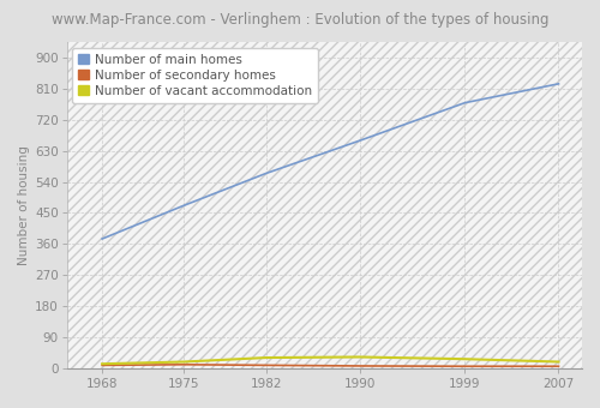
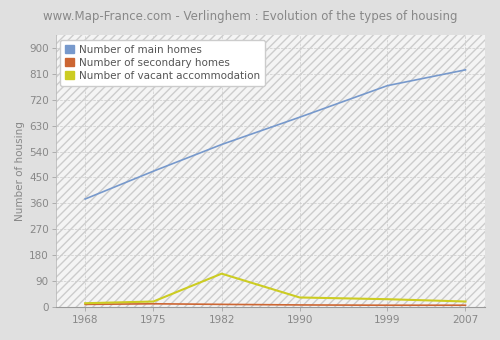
Number of vacant accommodation/1982: 30 -> 115
